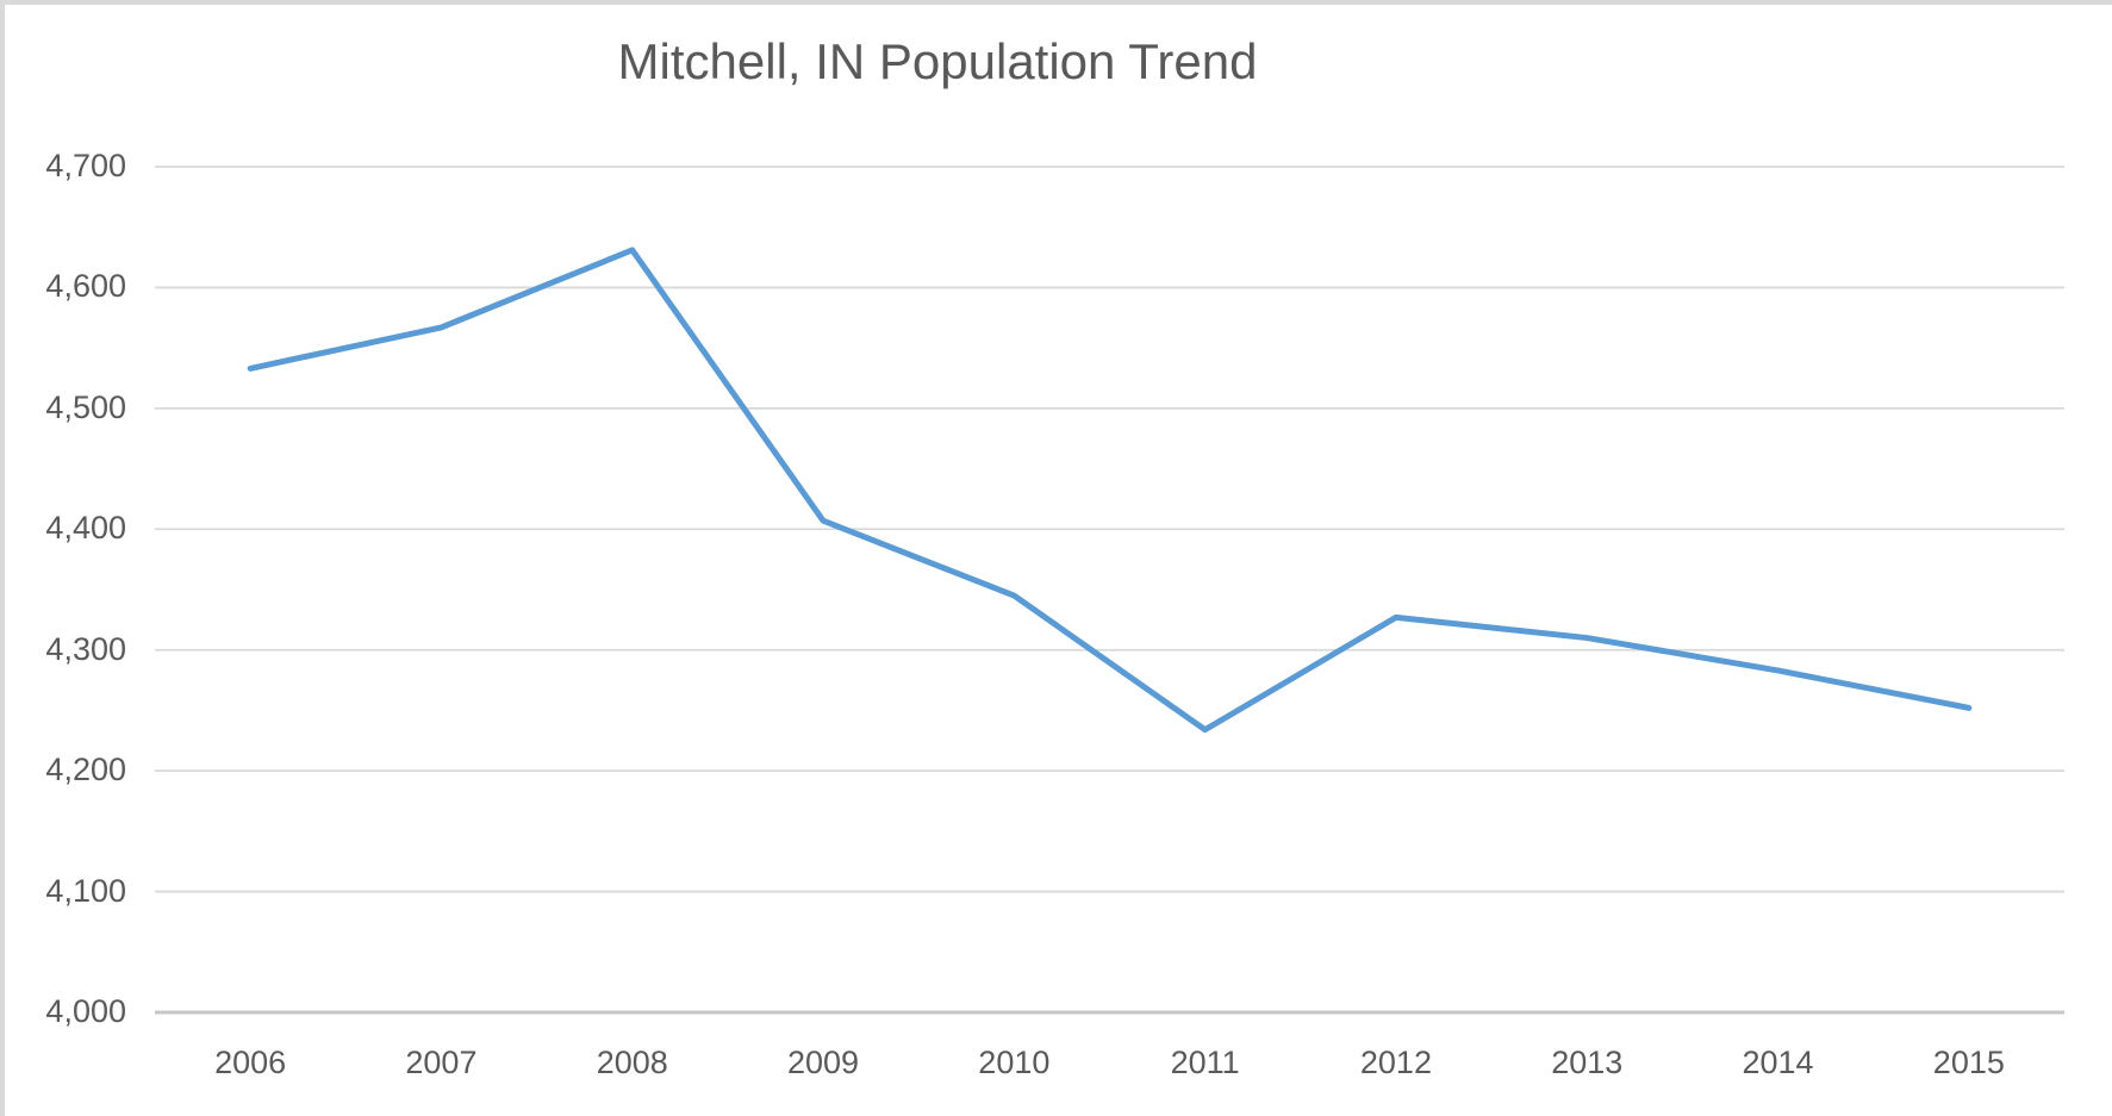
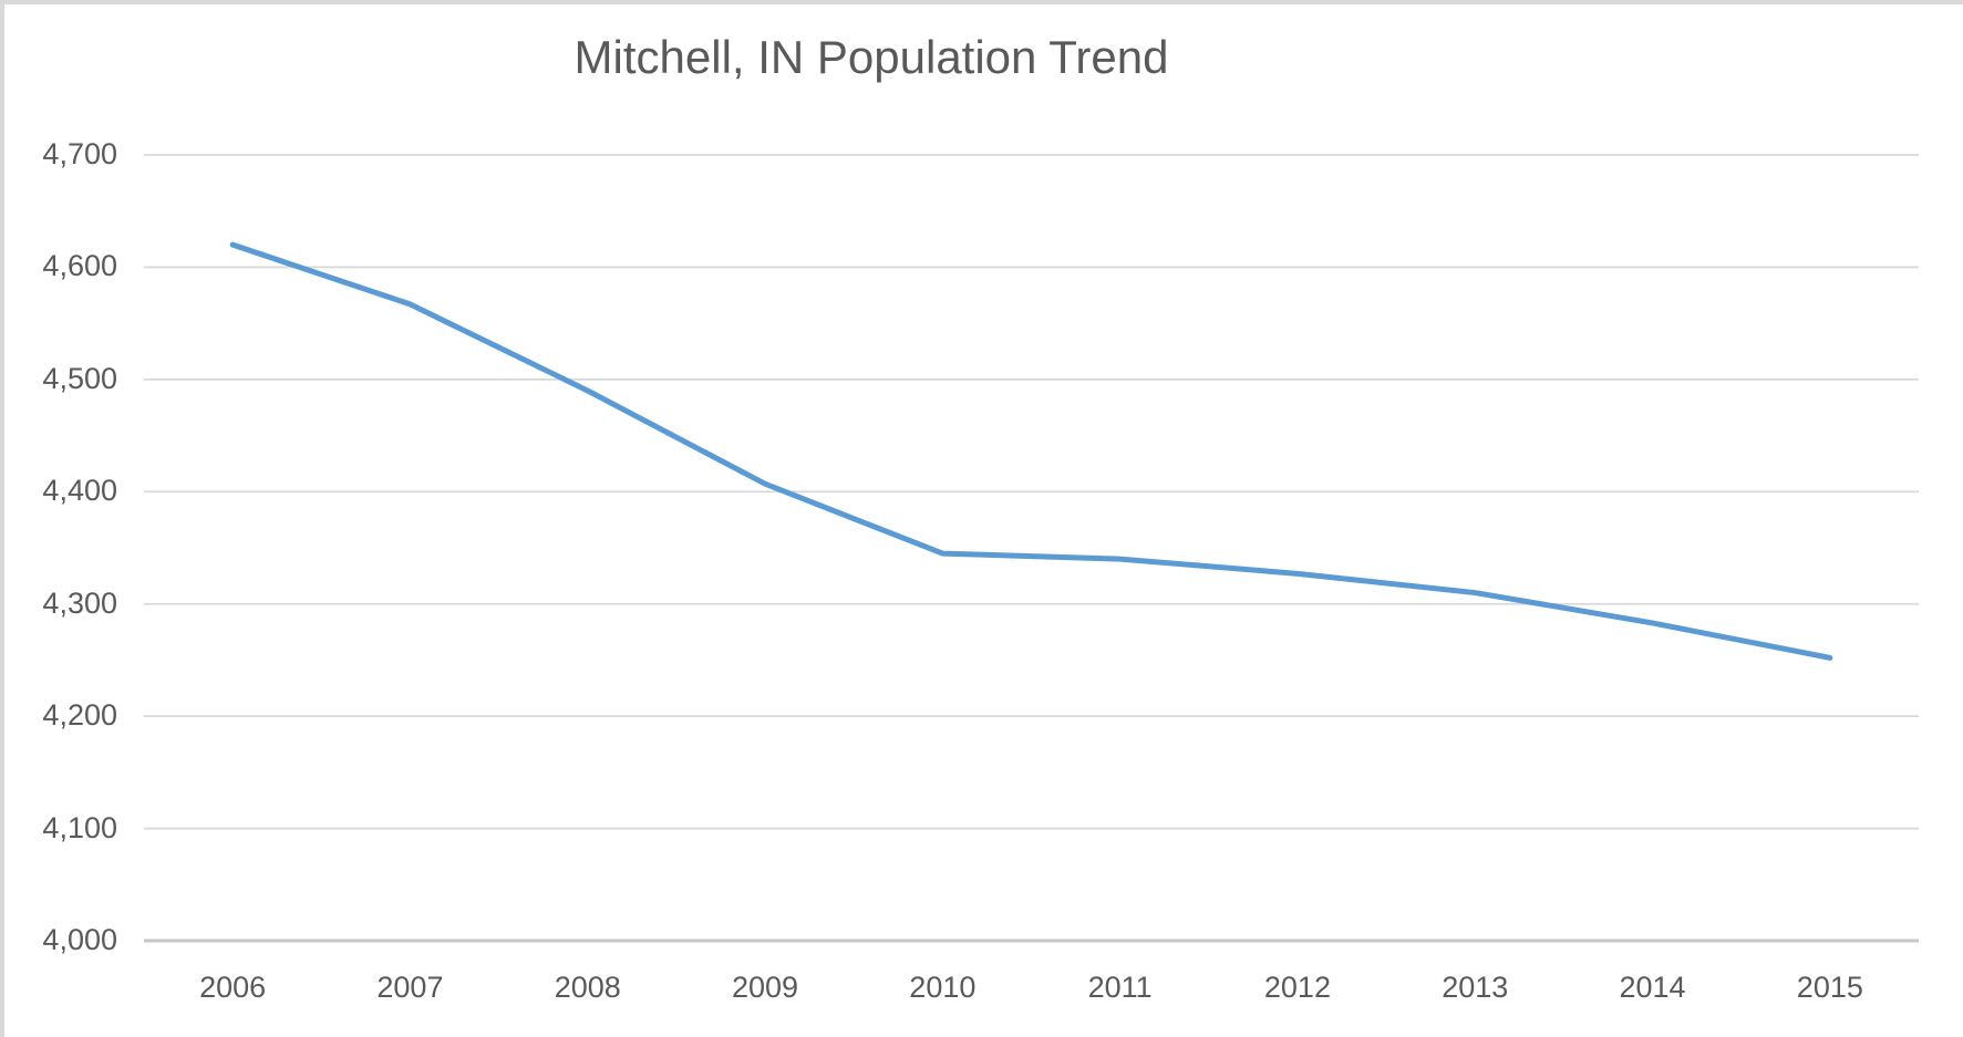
2006: 4533 -> 4620
2008: 4631 -> 4490
2011: 4234 -> 4340
